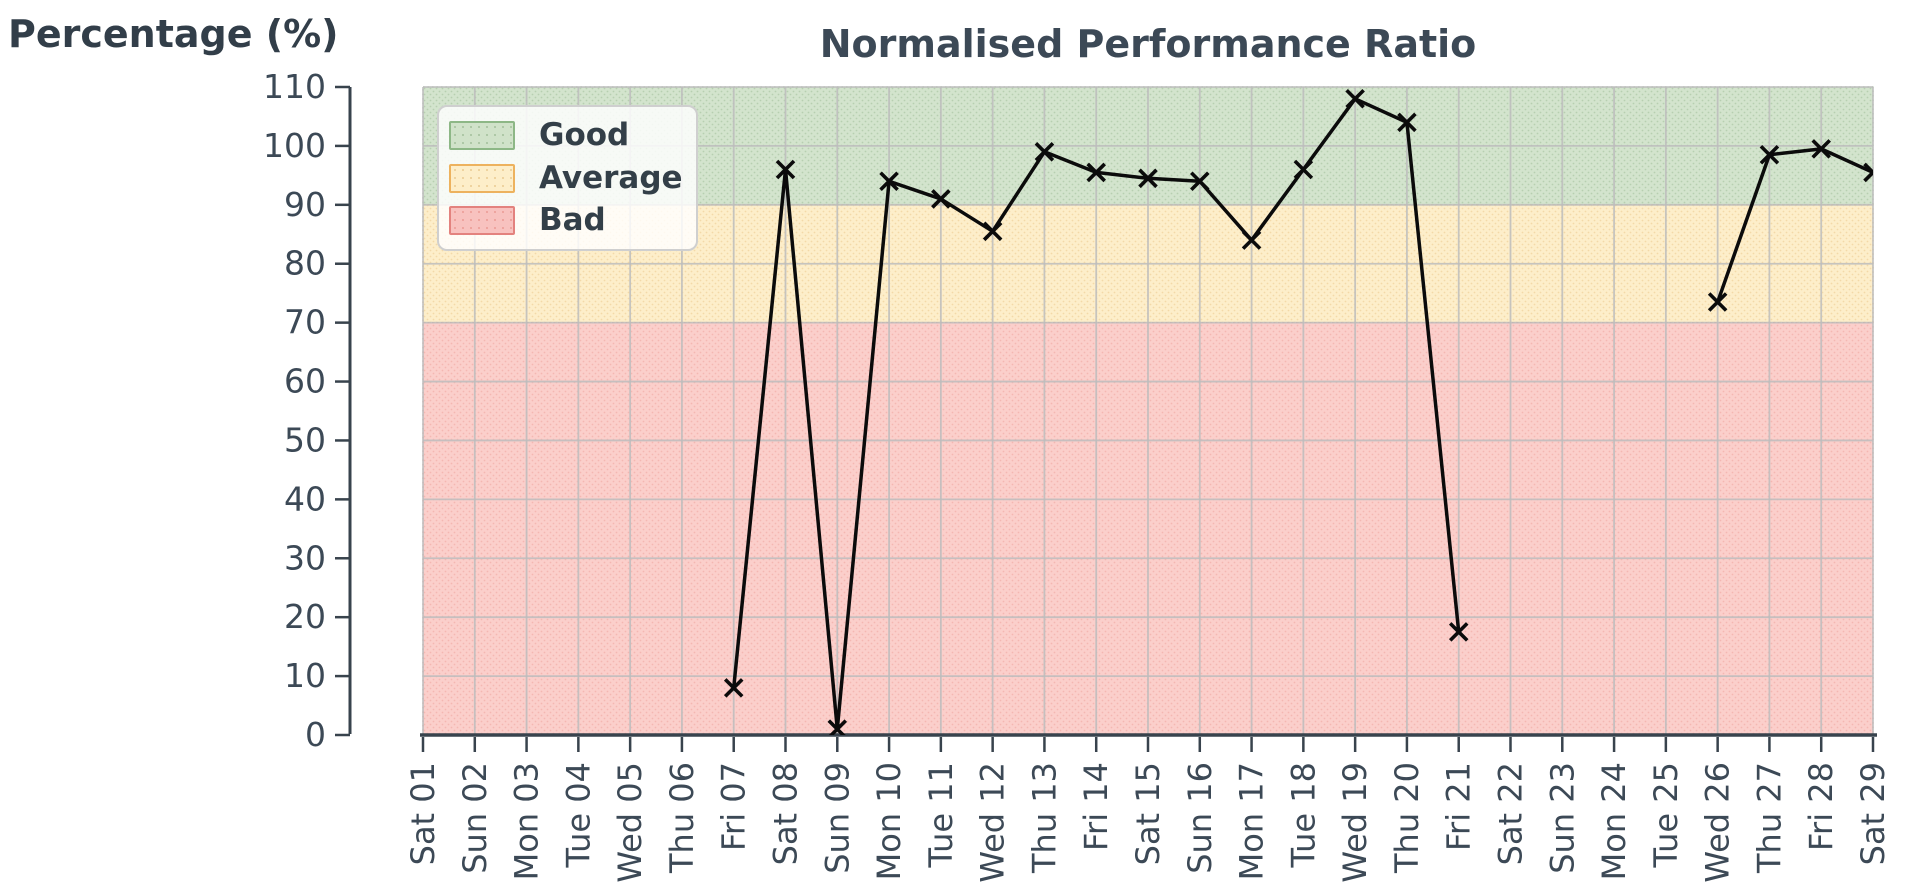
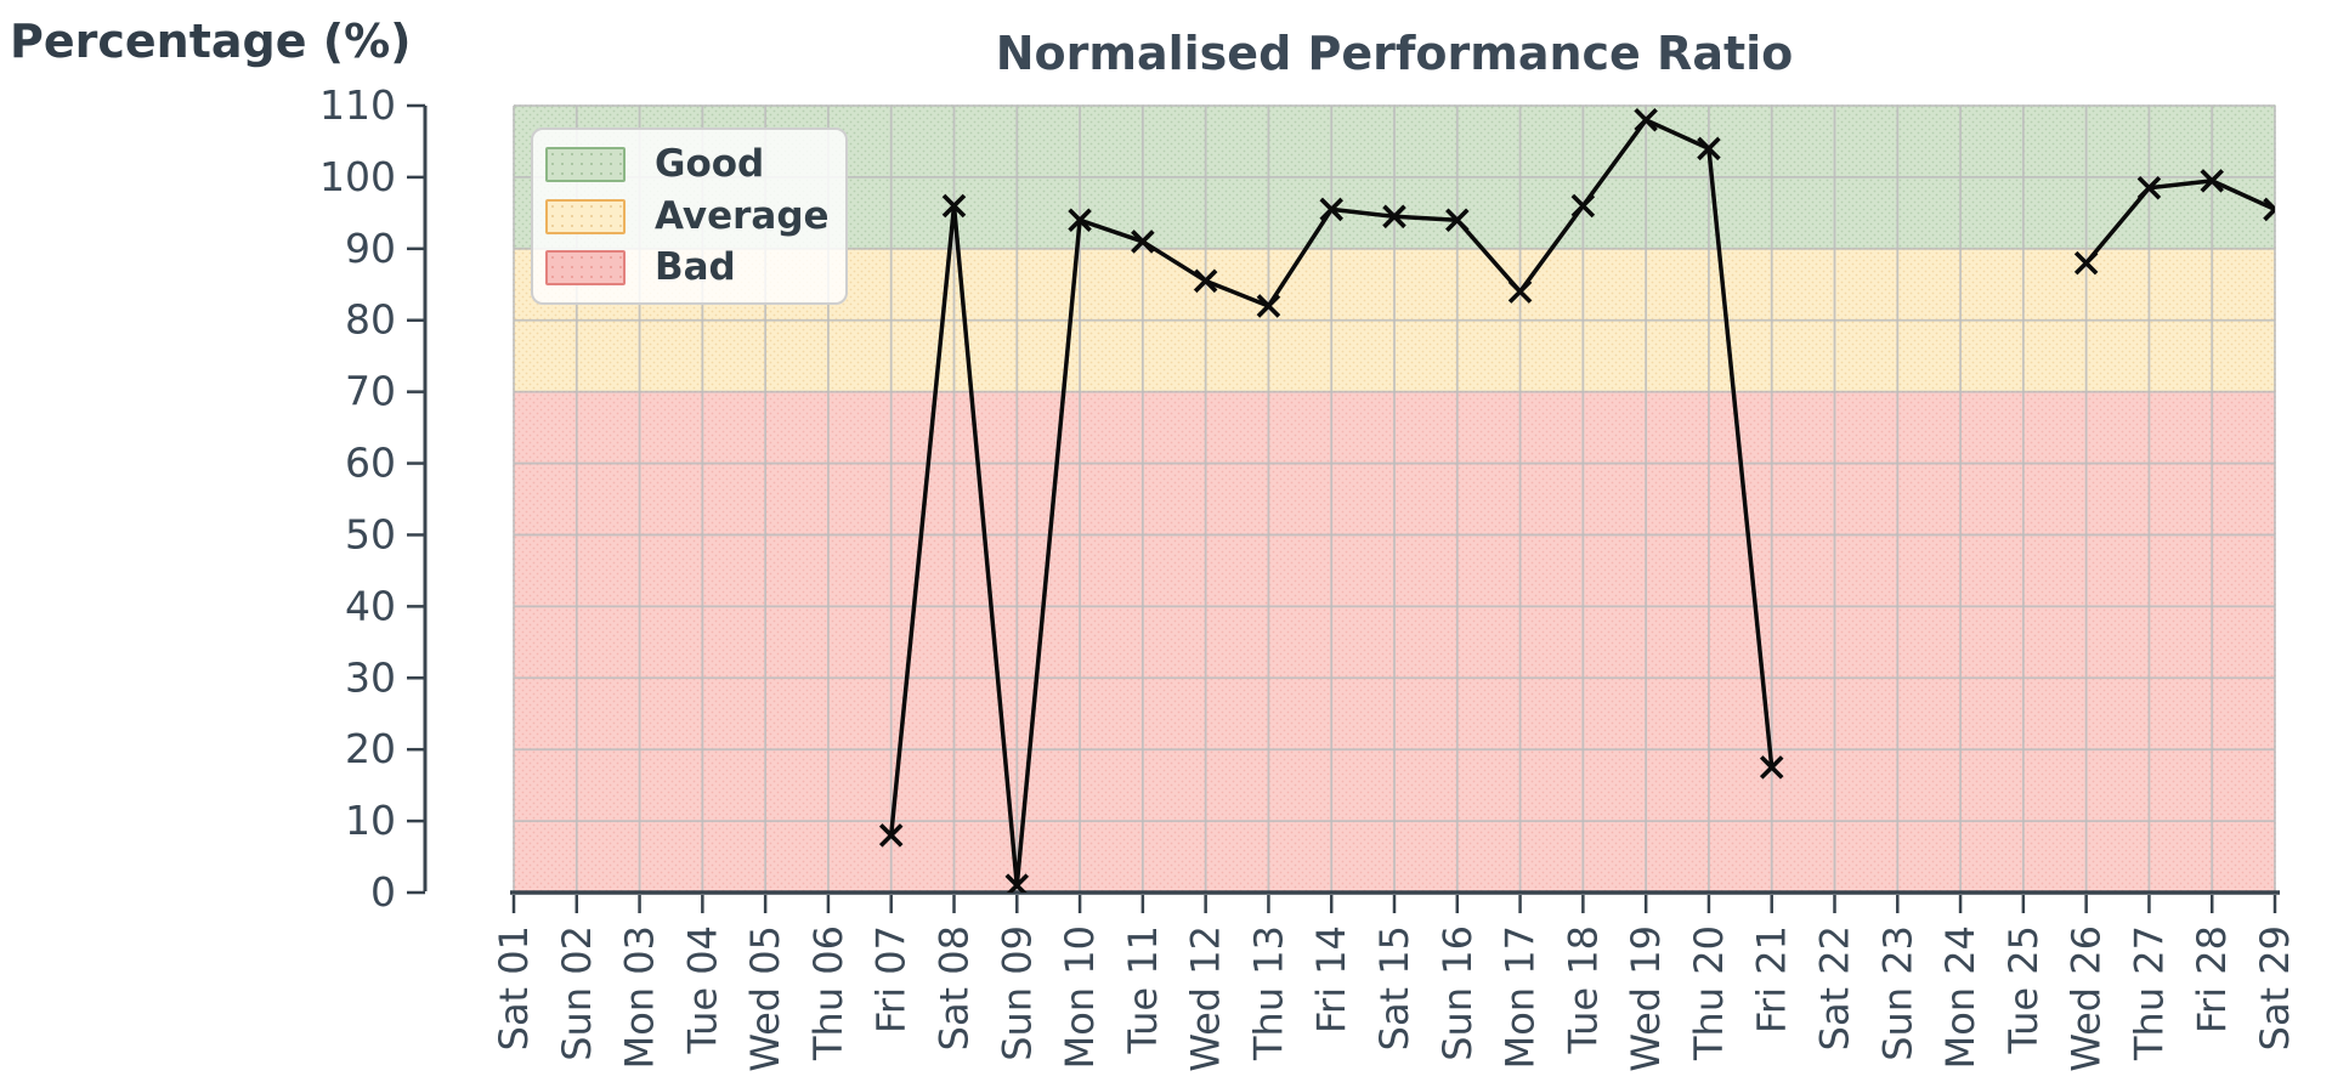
Thu 13: 99 -> 82
Wed 26: 74 -> 88
